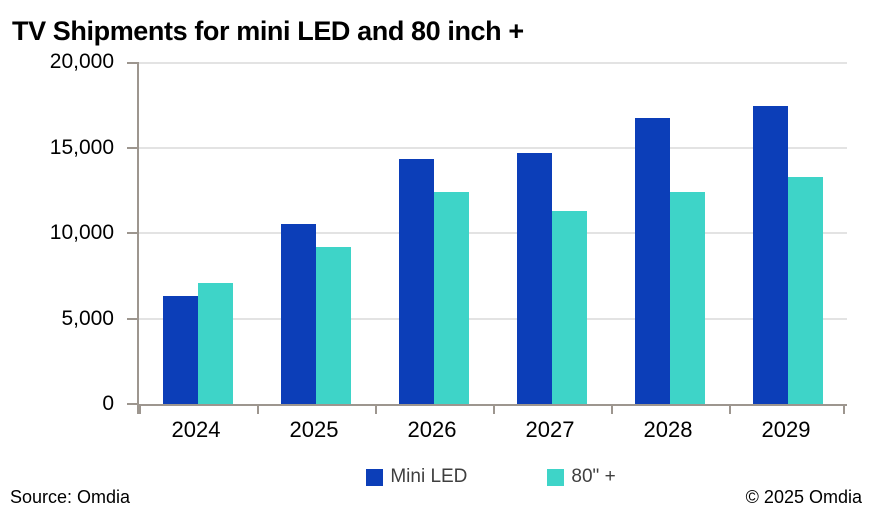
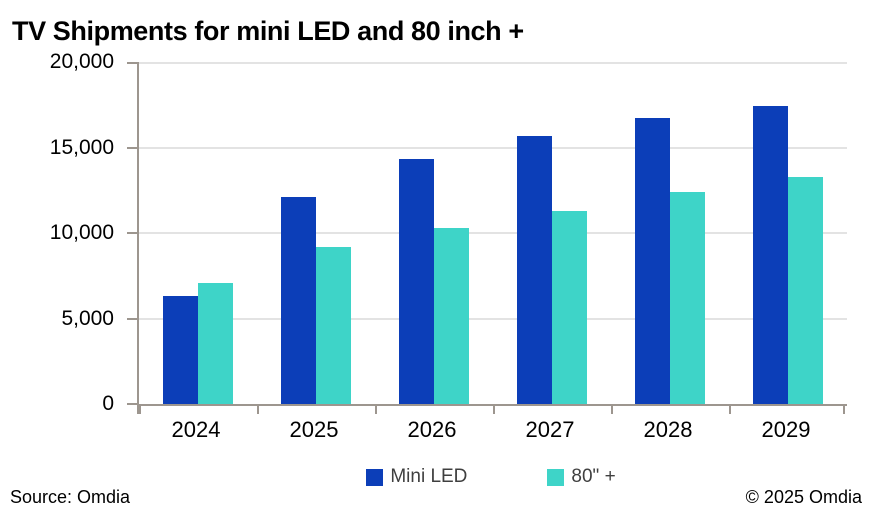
Mini LED/2025: 10500 -> 12100
80" +/2026: 12400 -> 10300
Mini LED/2027: 14700 -> 15700
